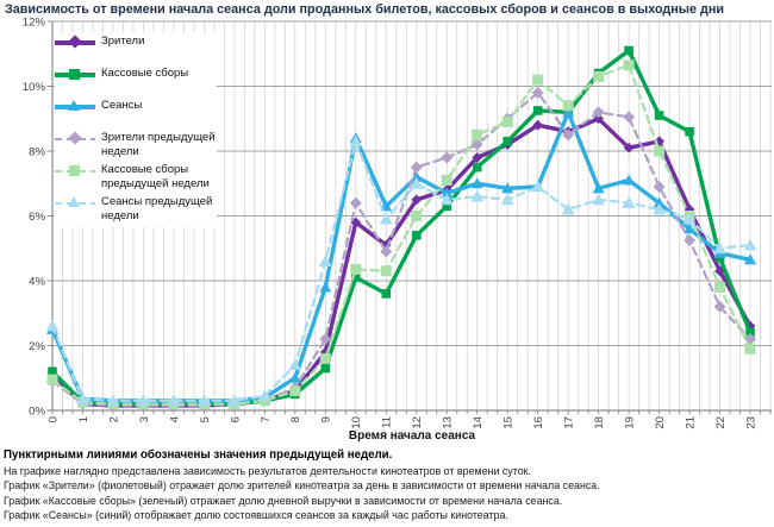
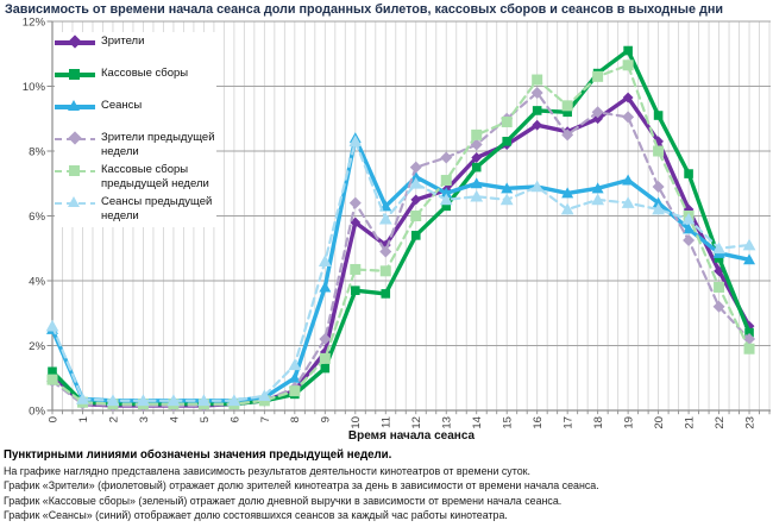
Кассовые сборы/10: 4.1% -> 3.7%
Сеансы/17: 9.2% -> 6.7%
Зрители/19: 8.1% -> 9.7%
Кассовые сборы/21: 8.6% -> 7.3%
